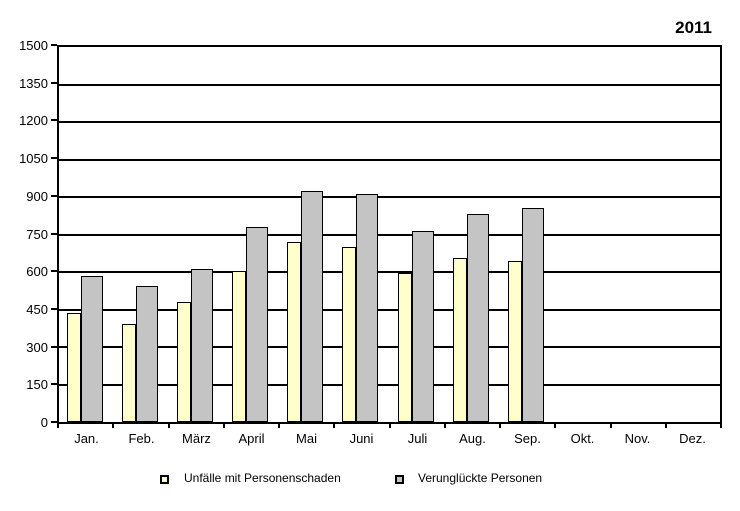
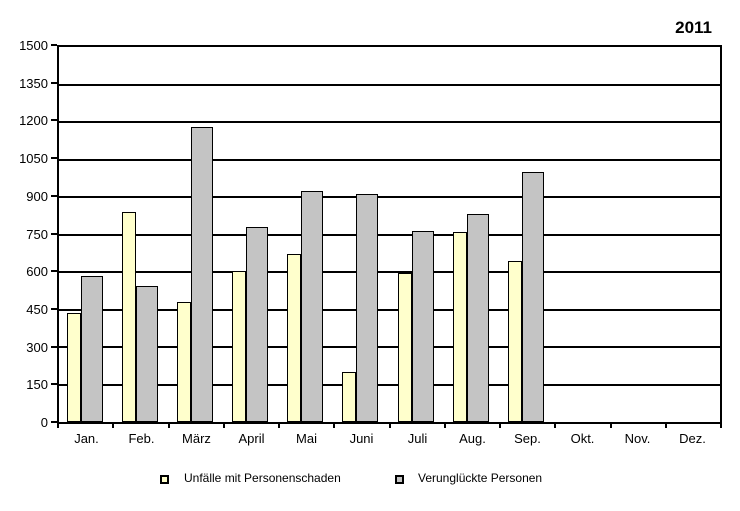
Unfälle mit Personenschaden/Feb.: 390 -> 840
Verunglückte Personen/März: 610 -> 1180
Unfälle mit Personenschaden/Mai: 720 -> 670
Unfälle mit Personenschaden/Juni: 700 -> 200
Unfälle mit Personenschaden/Aug.: 660 -> 760
Verunglückte Personen/Sep.: 860 -> 1000
